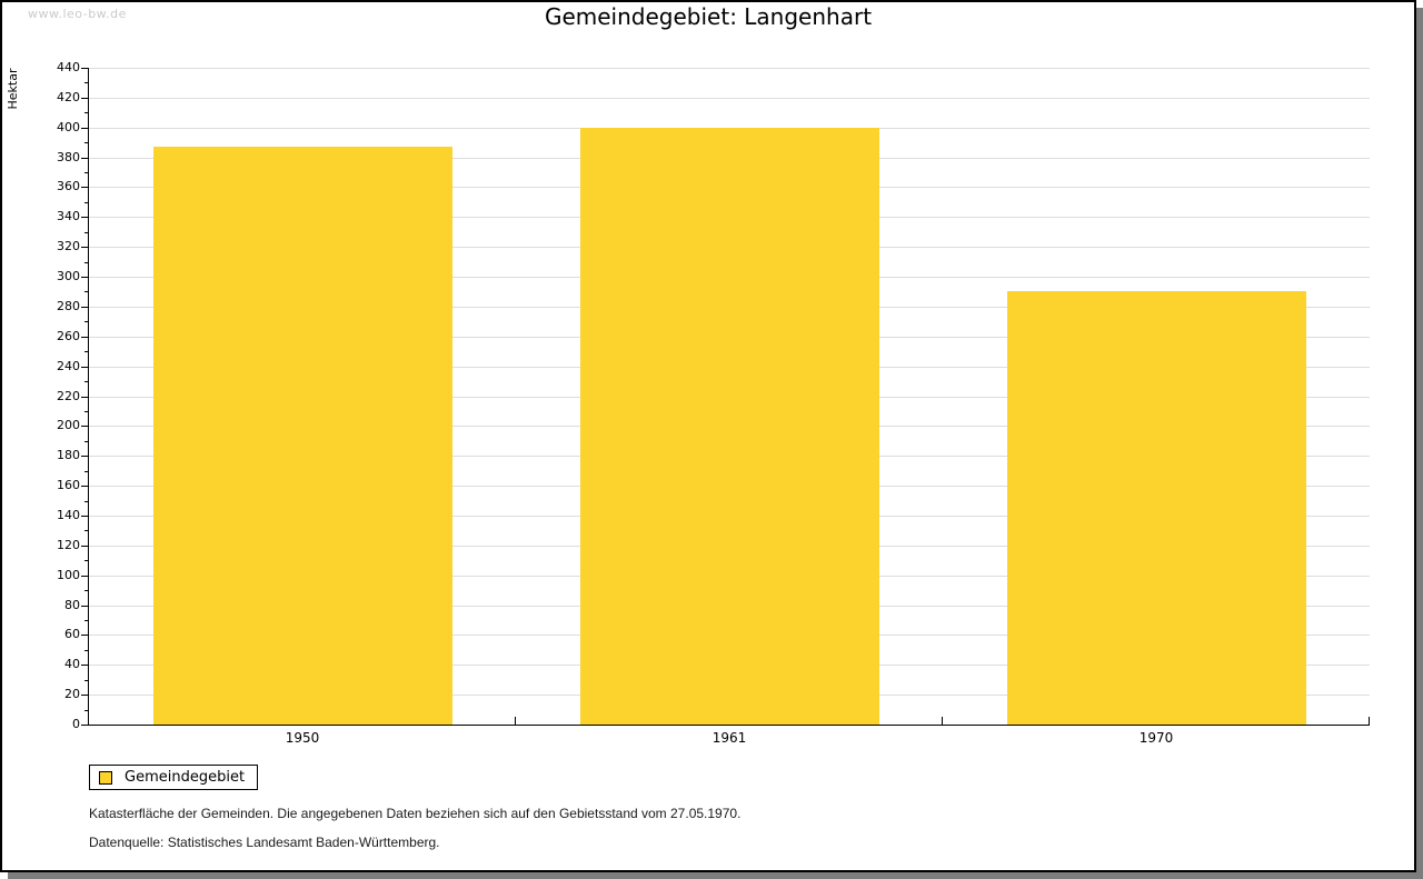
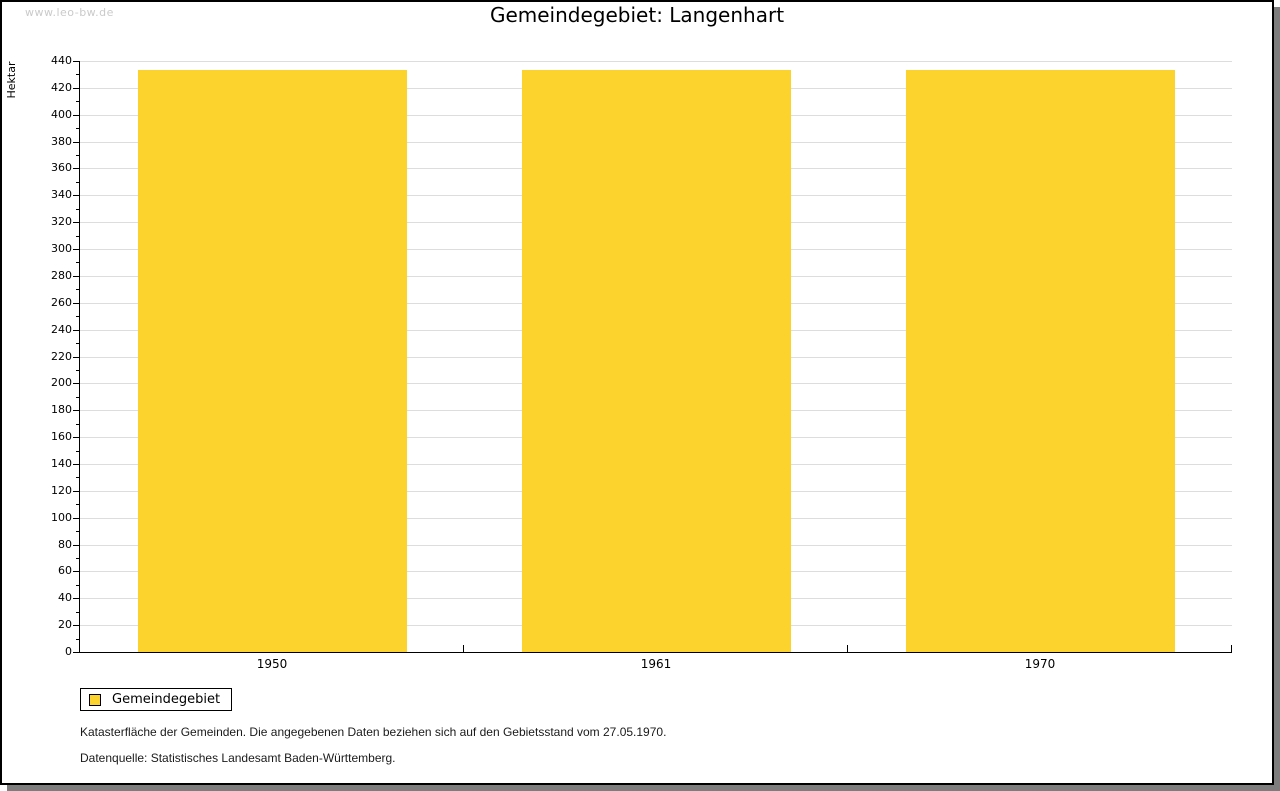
1950: 387 -> 433
1961: 400 -> 433
1970: 290 -> 433
